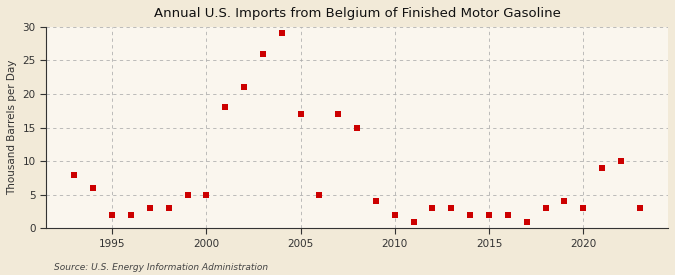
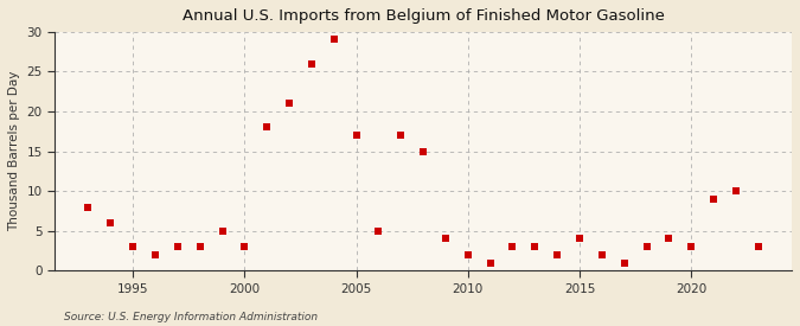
1995: 2 -> 3
2000: 5 -> 3
2015: 2 -> 4
